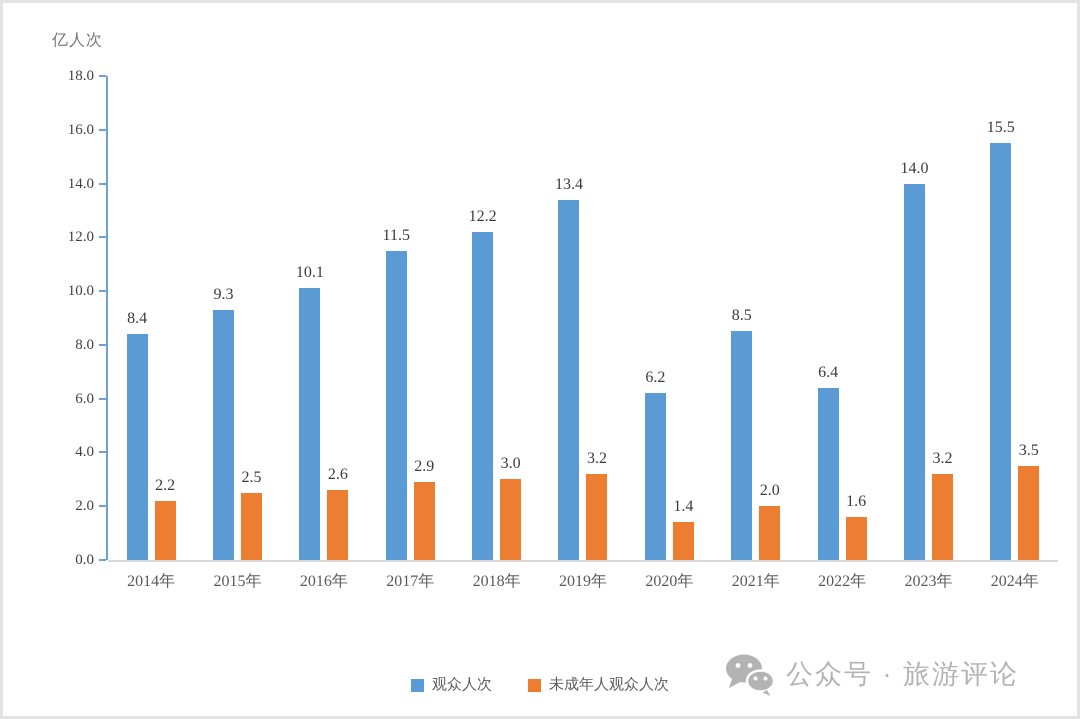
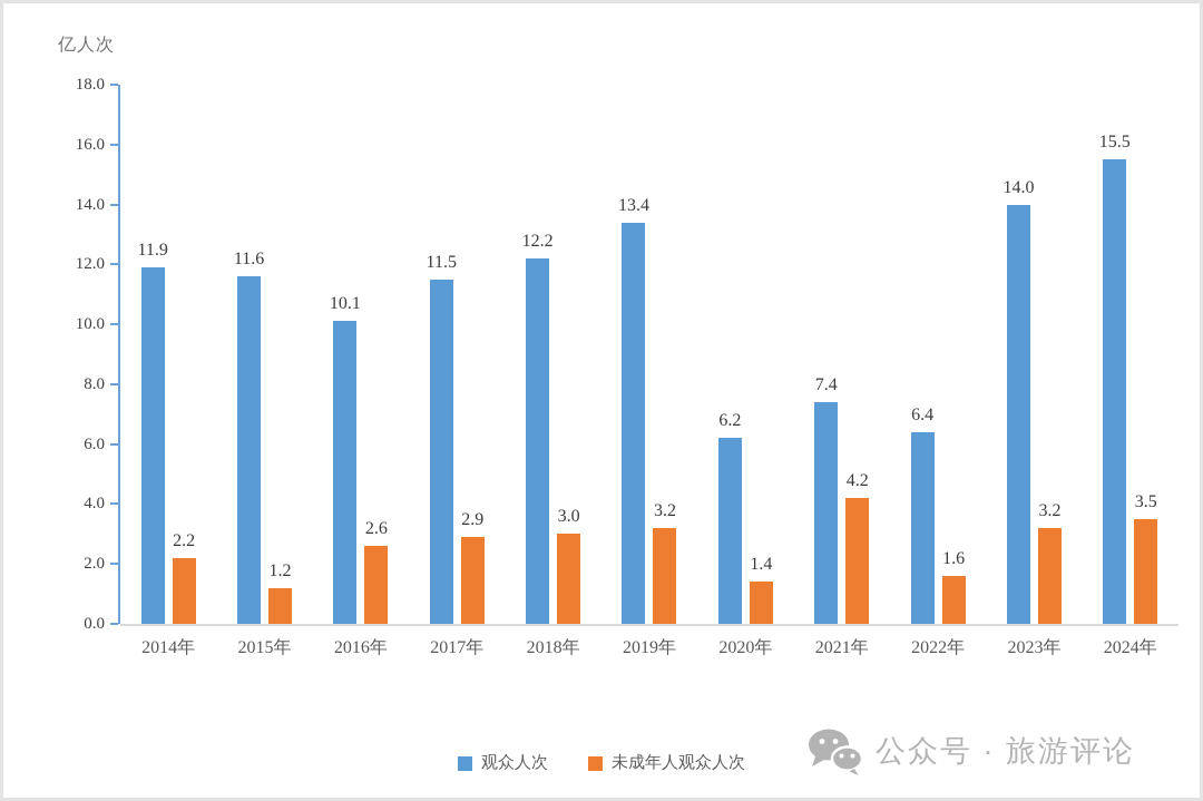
观众人次/2014年: 8.4 -> 11.9
观众人次/2015年: 9.3 -> 11.6
未成年人观众人次/2015年: 2.5 -> 1.2
观众人次/2021年: 8.5 -> 7.4
未成年人观众人次/2021年: 2.0 -> 4.2
